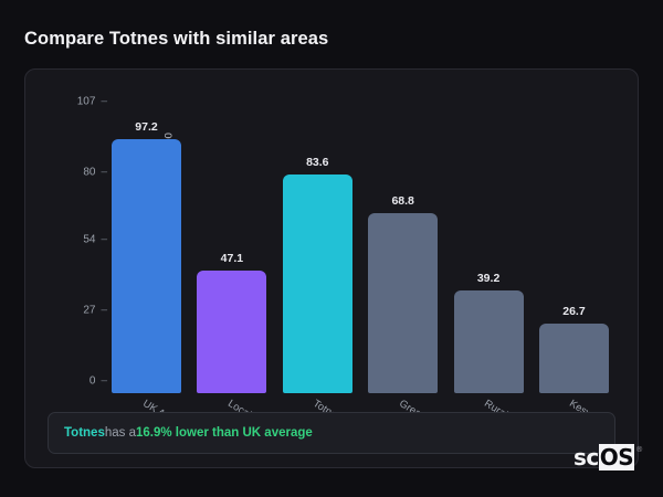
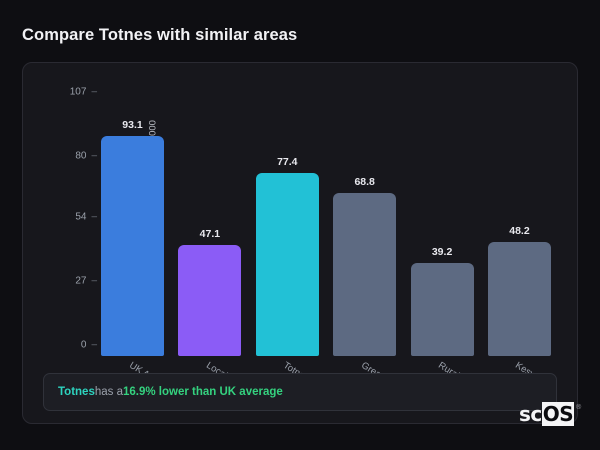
UK Average: 97.2 -> 93.1
Totnes: 83.6 -> 77.4
Keswick: 26.7 -> 48.2
